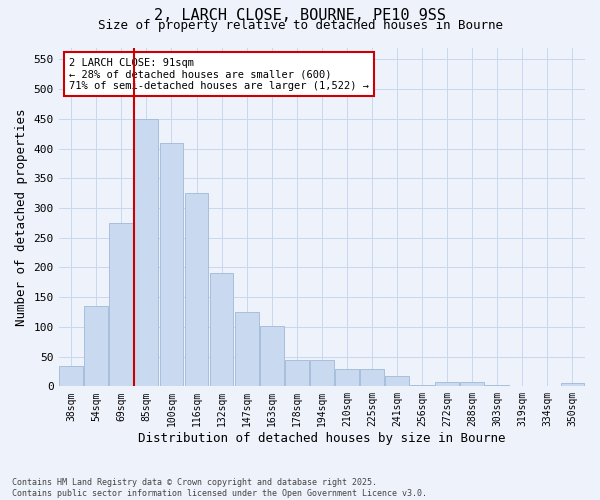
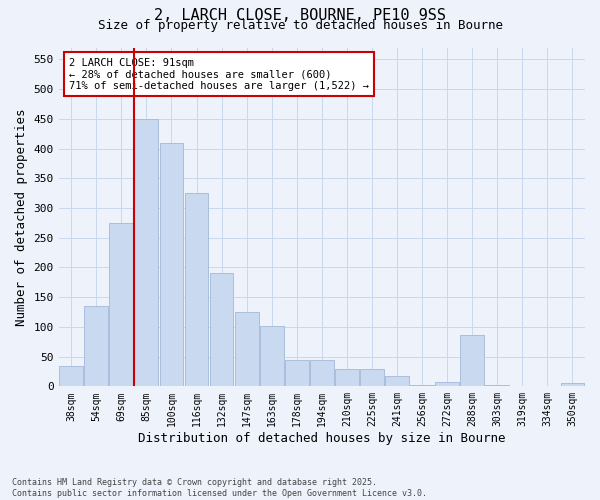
288sqm: 7 -> 86
